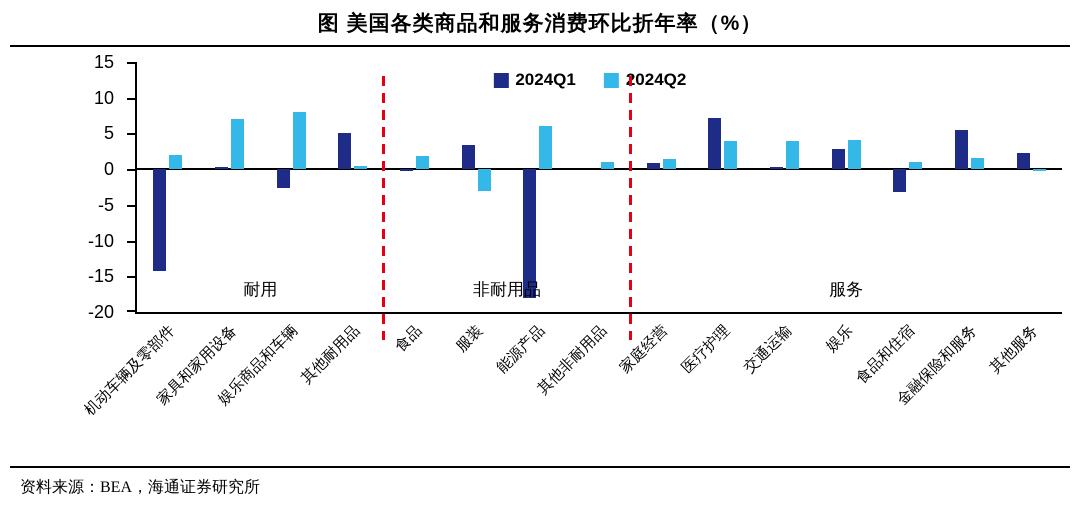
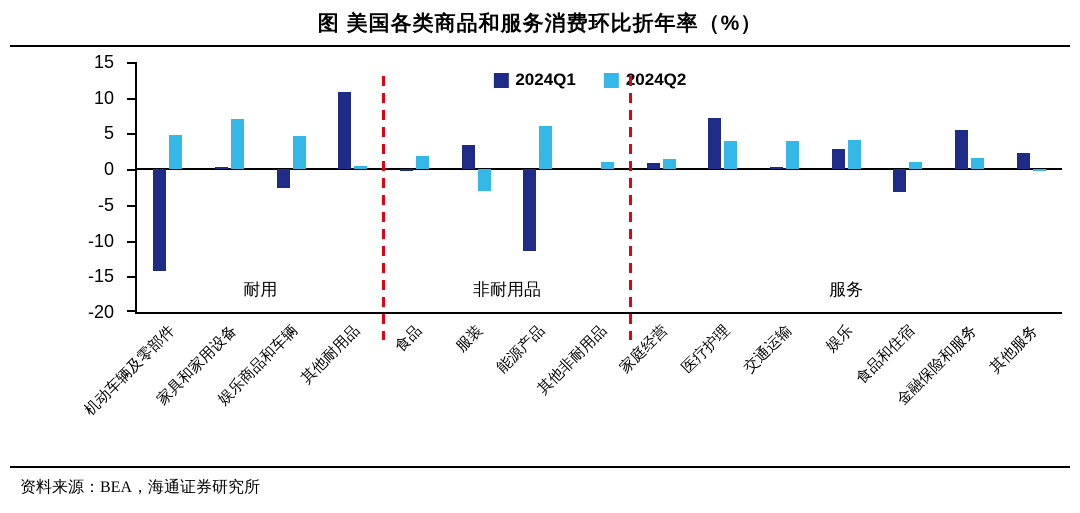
2024Q2/机动车辆及零部件: 2 -> 5
2024Q2/娱乐商品和车辆: 8 -> 5
2024Q1/其他耐用品: 5 -> 11
2024Q1/能源产品: -18 -> -12
